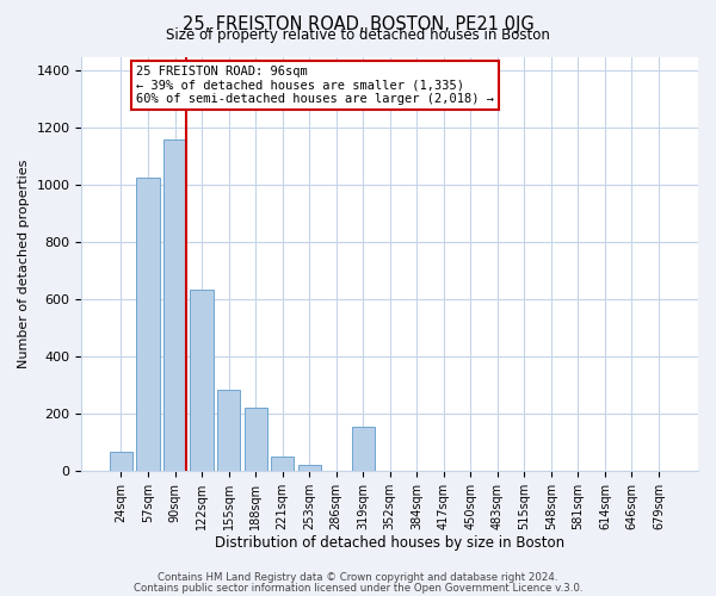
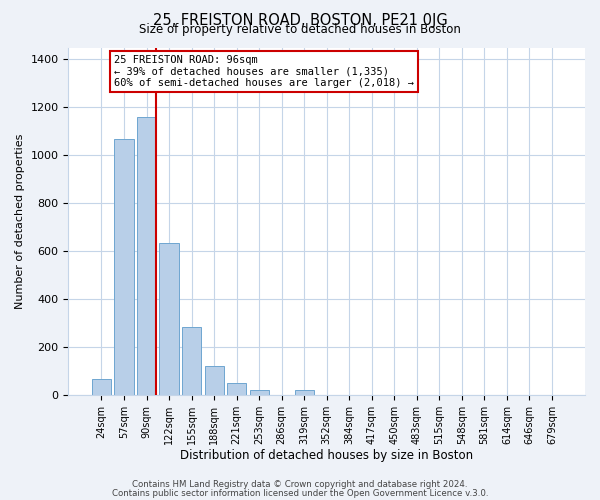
57sqm: 1025 -> 1070
188sqm: 220 -> 120
319sqm: 155 -> 20
